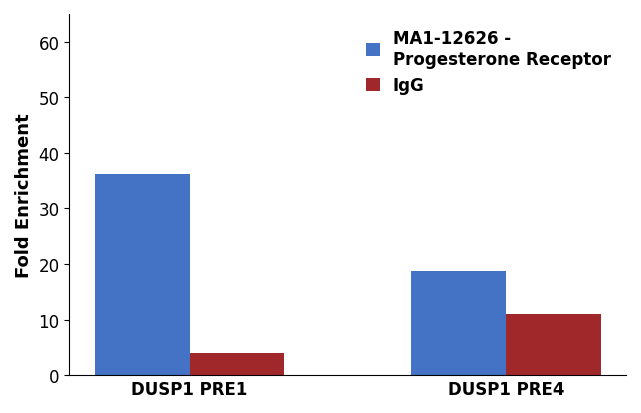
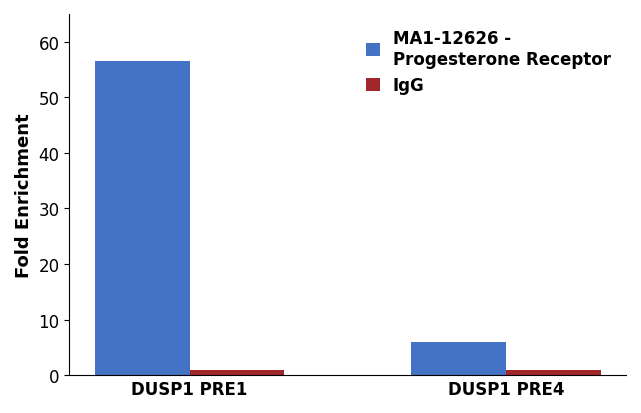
MA1-12626 - Progesterone Receptor/DUSP1 PRE1: 36.2 -> 56.5
IgG/DUSP1 PRE1: 4 -> 1
MA1-12626 - Progesterone Receptor/DUSP1 PRE4: 18.8 -> 6.0
IgG/DUSP1 PRE4: 11 -> 1
